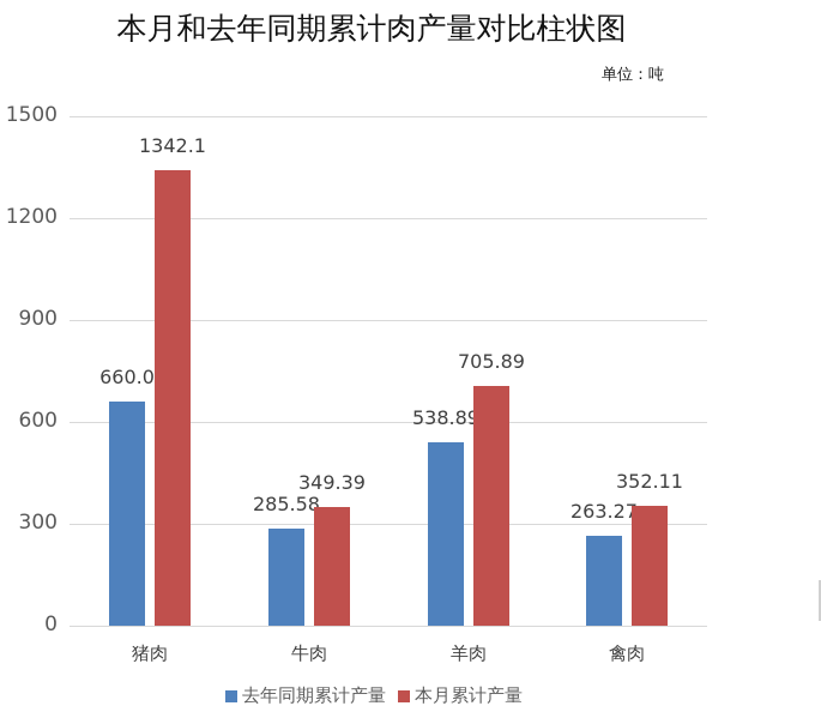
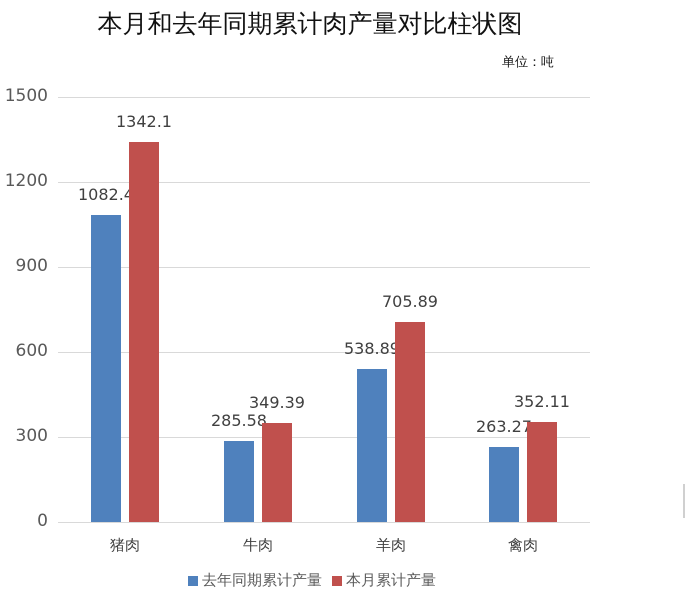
去年同期累计产量/猪肉: 660.0 -> 1082.4
